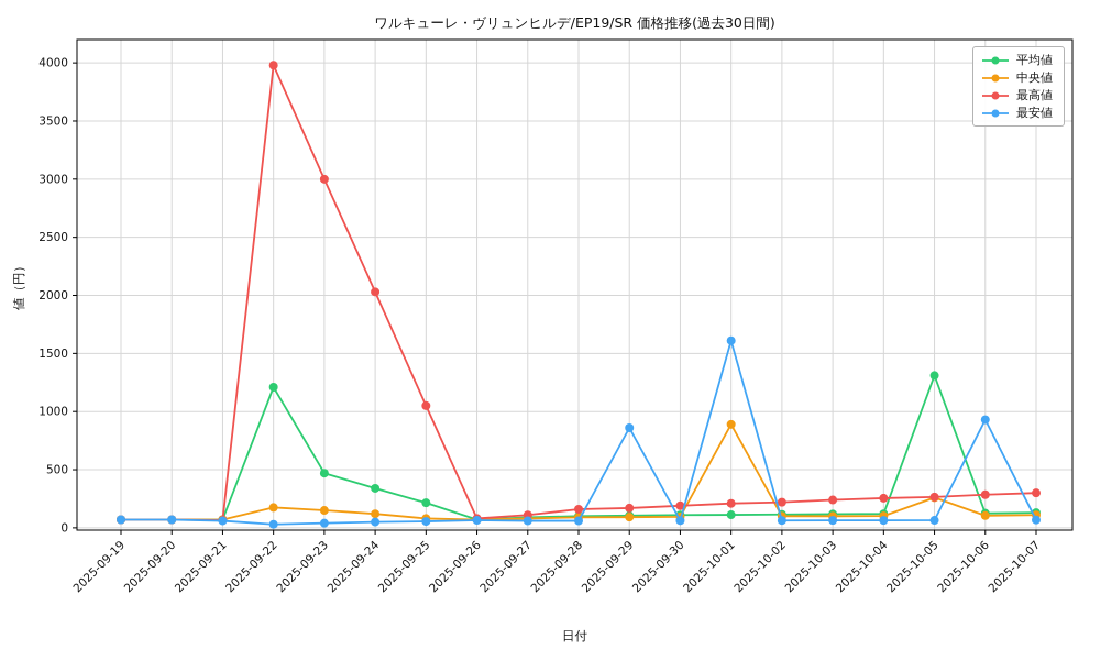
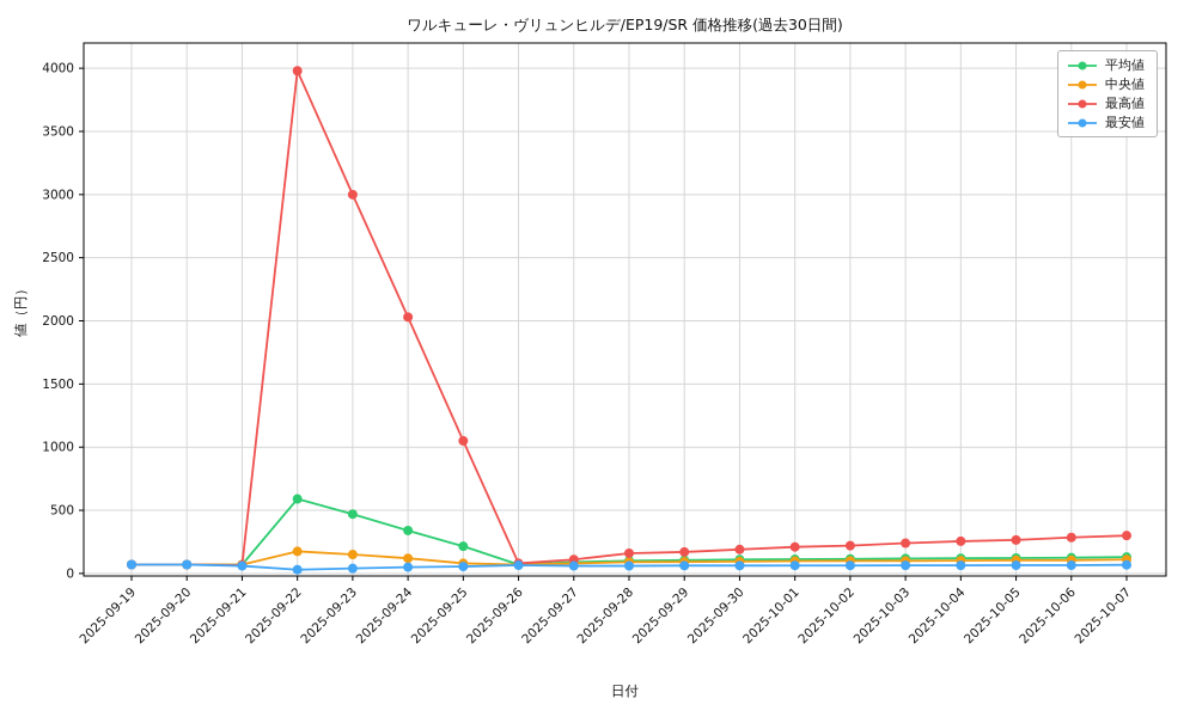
平均値/2025-09-22: 1210 -> 590
最安値/2025-09-29: 860 -> 60
中央値/2025-10-01: 890 -> 100
最安値/2025-10-01: 1610 -> 60
平均値/2025-10-05: 1310 -> 120
中央値/2025-10-05: 260 -> 100
最安値/2025-10-06: 930 -> 60
